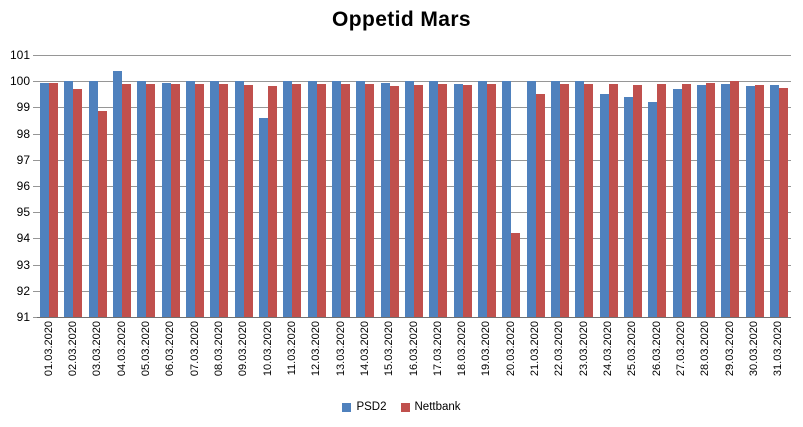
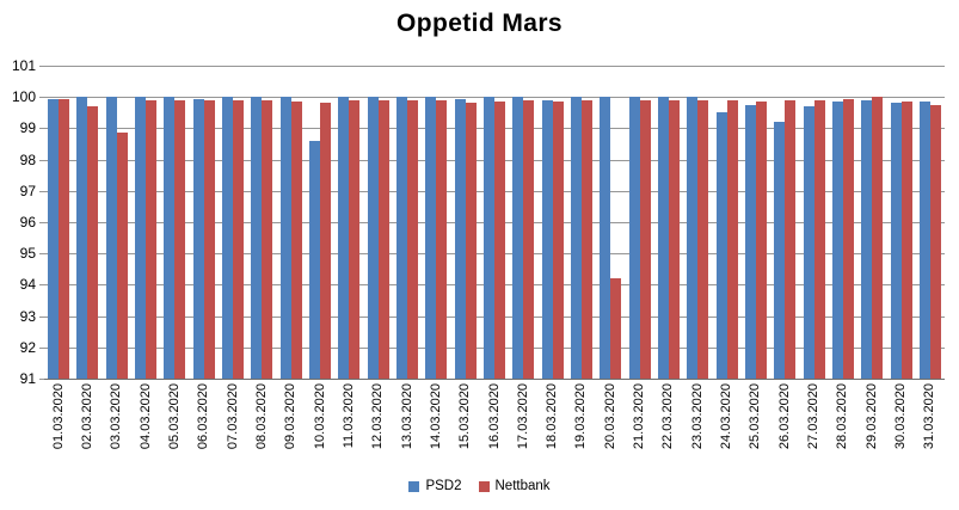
PSD2/04.03.2020: 100.4 -> 100.0
Nettbank/21.03.2020: 99.5 -> 99.9
PSD2/25.03.2020: 99.4 -> 99.8
